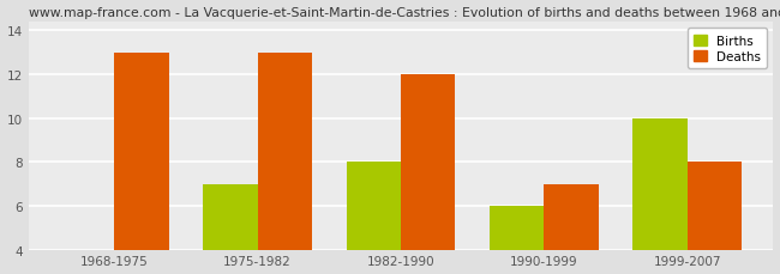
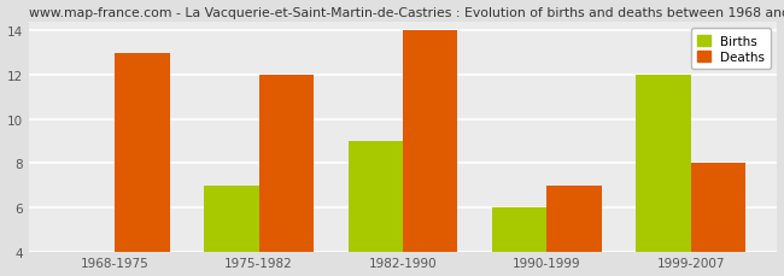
Deaths/1975-1982: 13 -> 12
Births/1982-1990: 8 -> 9
Deaths/1982-1990: 12 -> 14
Births/1999-2007: 10 -> 12
